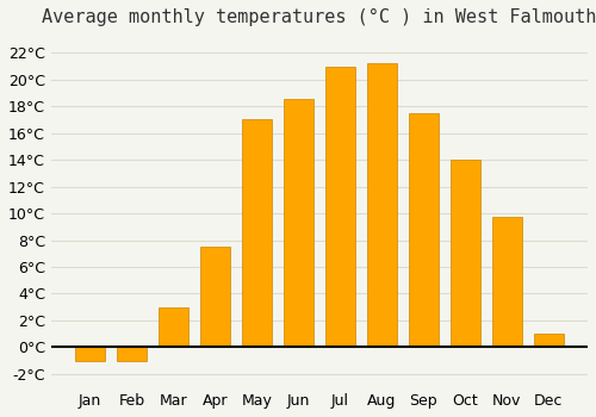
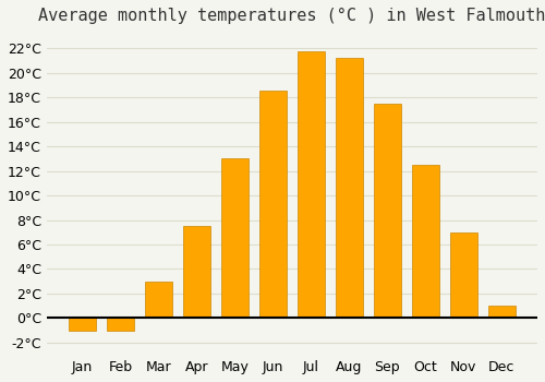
May: 17.0°C -> 13.0°C
Jul: 20.9°C -> 21.7°C
Oct: 14.0°C -> 12.5°C
Nov: 9.7°C -> 7.0°C
